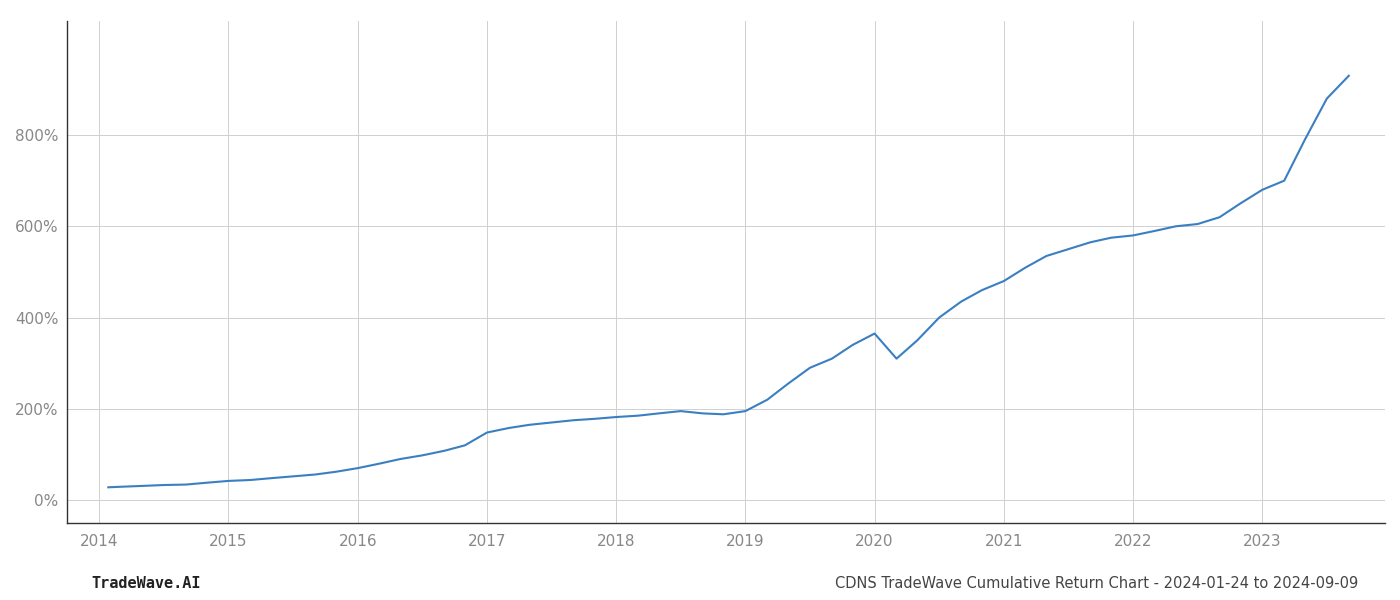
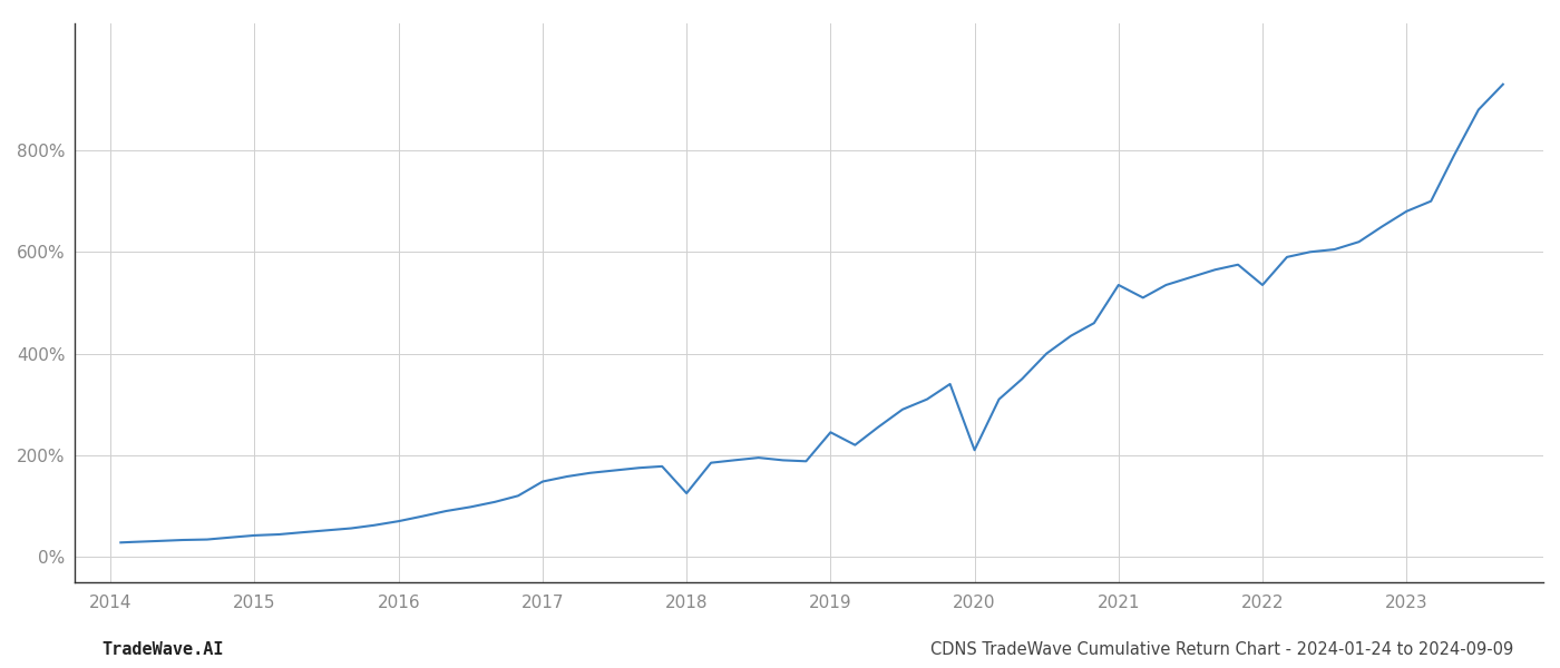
2018: 182% -> 125%
2019: 195% -> 245%
2020: 365% -> 210%
2021: 480% -> 535%
2022: 580% -> 535%
